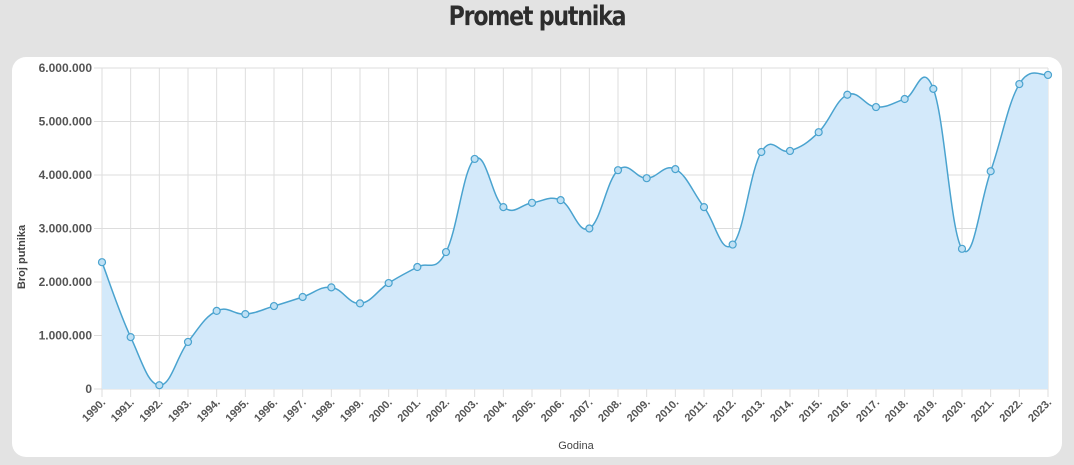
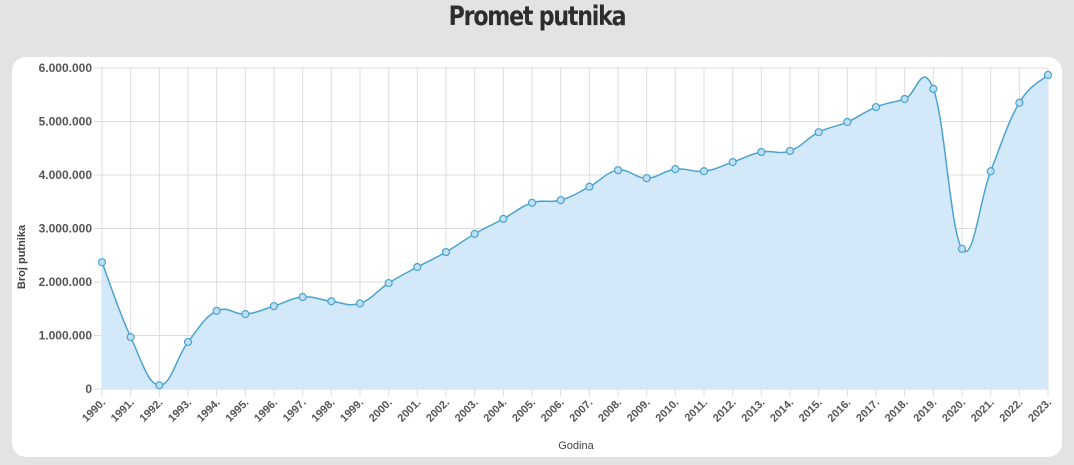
1998.: 1900000 -> 1600000
2003.: 4300000 -> 2900000
2004.: 3400000 -> 3200000
2007.: 3000000 -> 3800000
2011.: 3400000 -> 4100000
2012.: 2700000 -> 4200000
2016.: 5500000 -> 5000000
2022.: 5700000 -> 5400000
